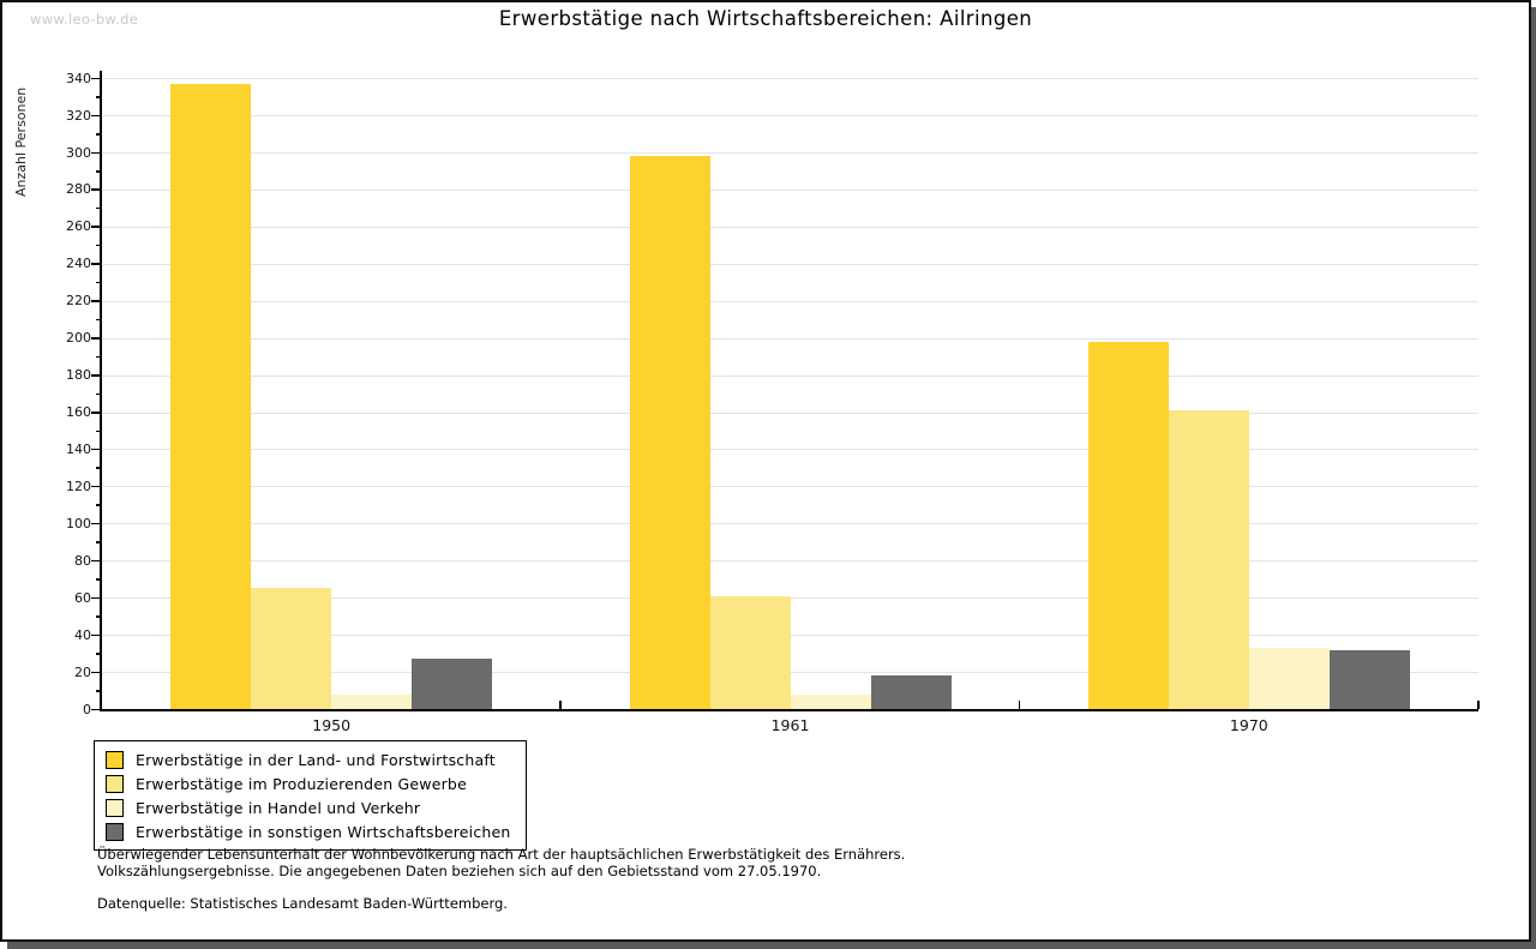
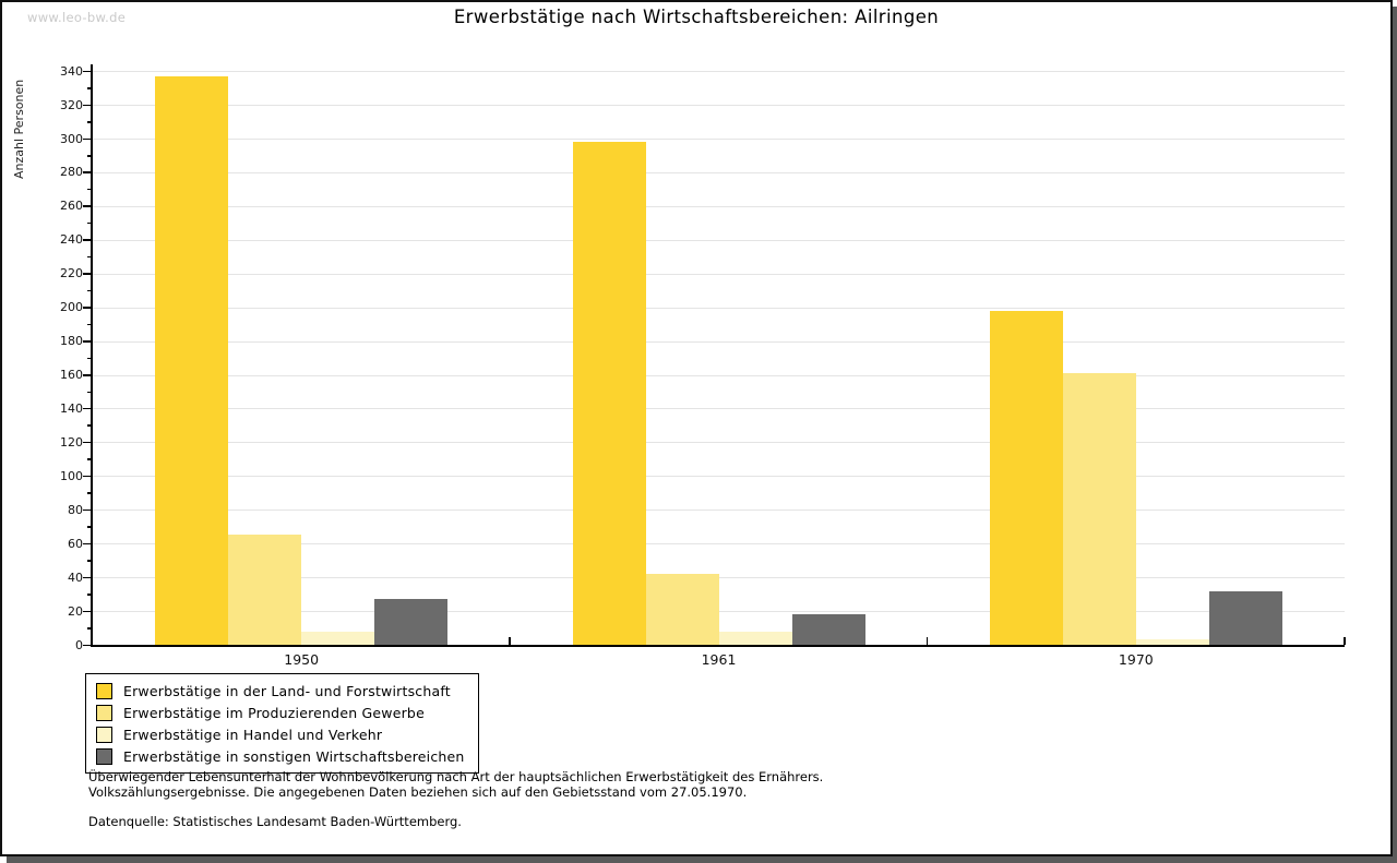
Erwerbstätige im Produzierenden Gewerbe/1961: 61 -> 42
Erwerbstätige in Handel und Verkehr/1970: 33 -> 3
